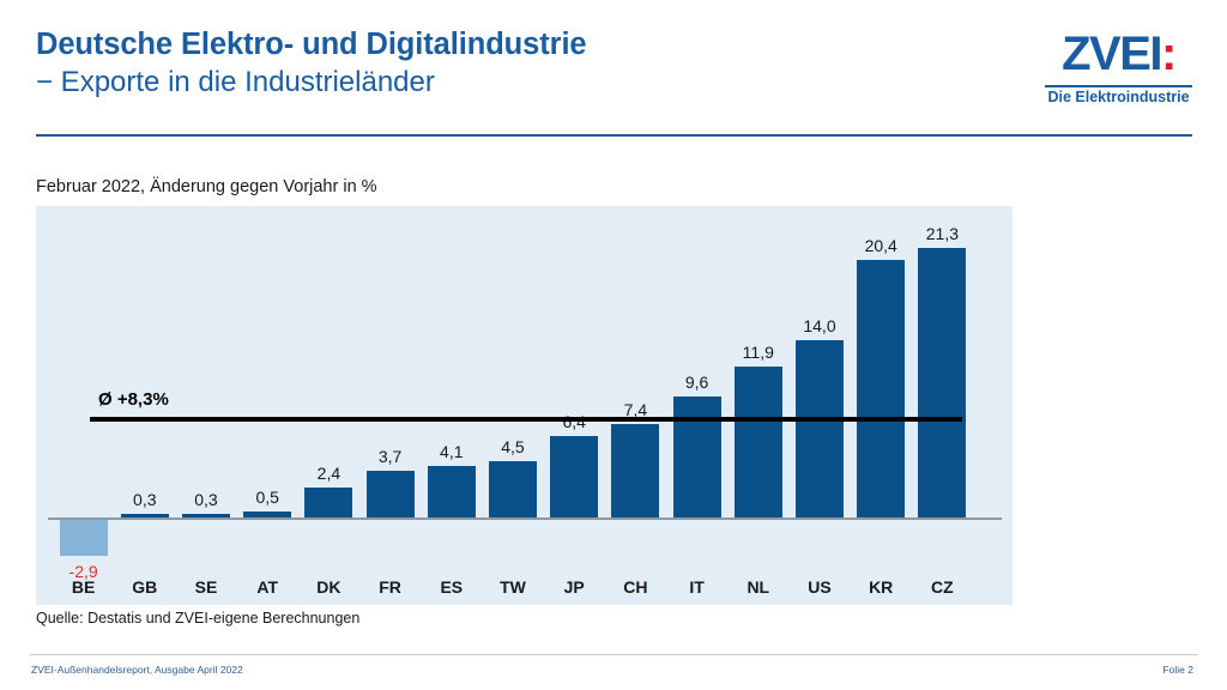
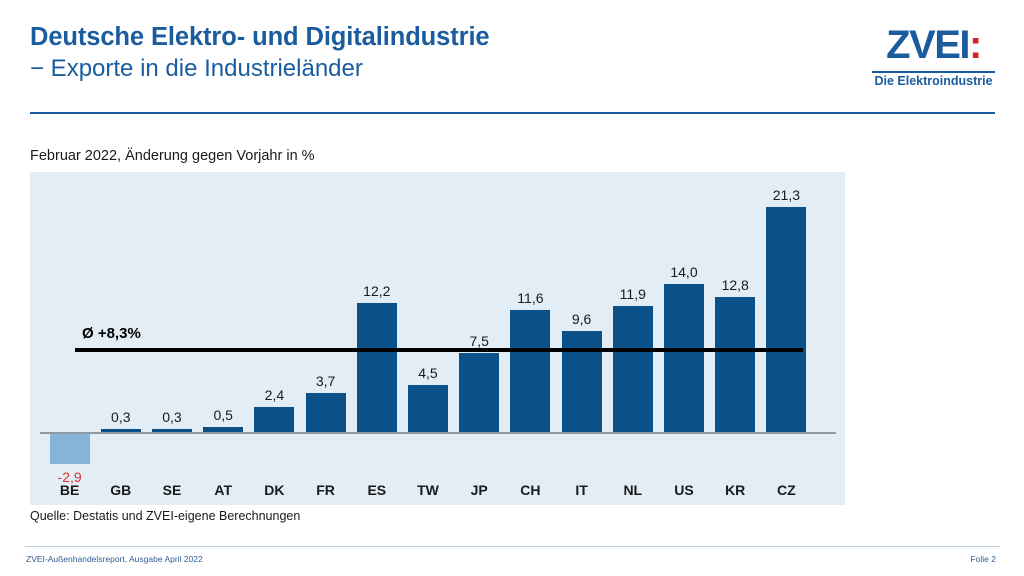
ES: 4,1 -> 12,2
JP: 6,4 -> 7,5
CH: 7,4 -> 11,6
KR: 20,4 -> 12,8
